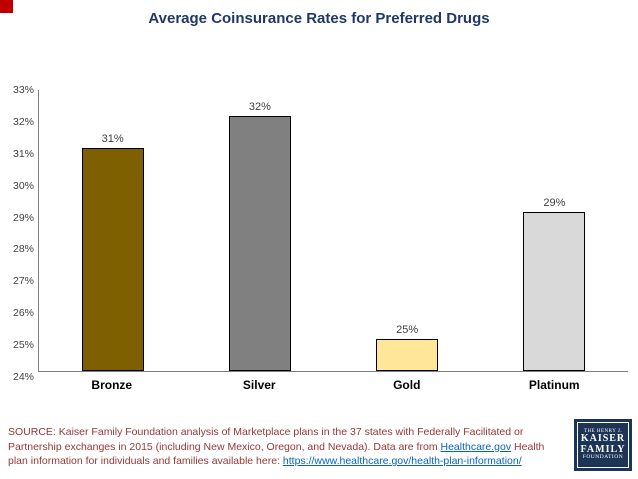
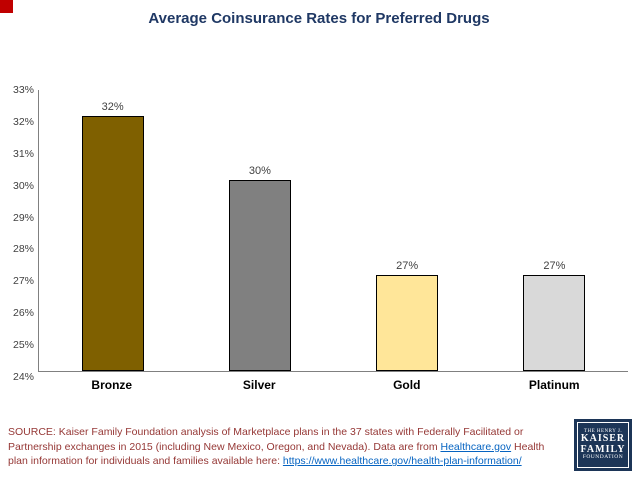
Bronze: 31% -> 32%
Silver: 32% -> 30%
Gold: 25% -> 27%
Platinum: 29% -> 27%
